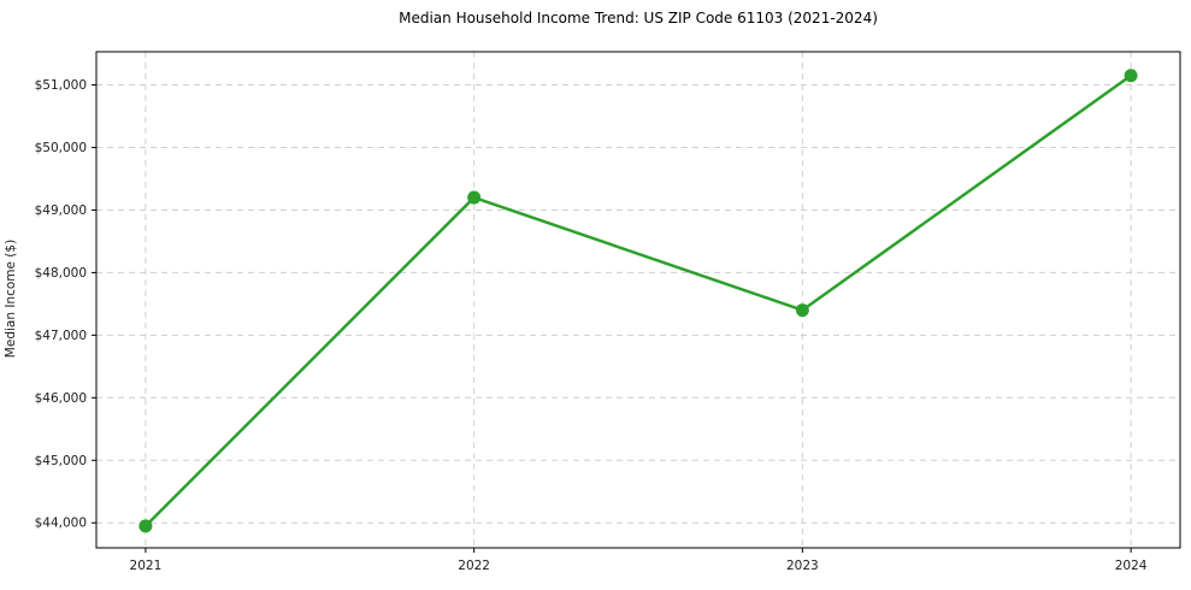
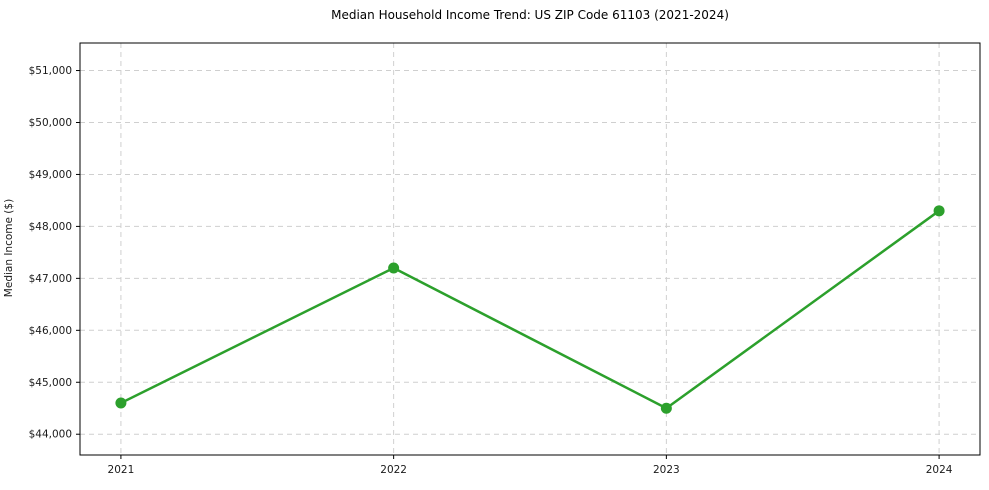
2021: $44000 -> $44600
2022: $49200 -> $47200
2023: $47400 -> $44500
2024: $51200 -> $48300
